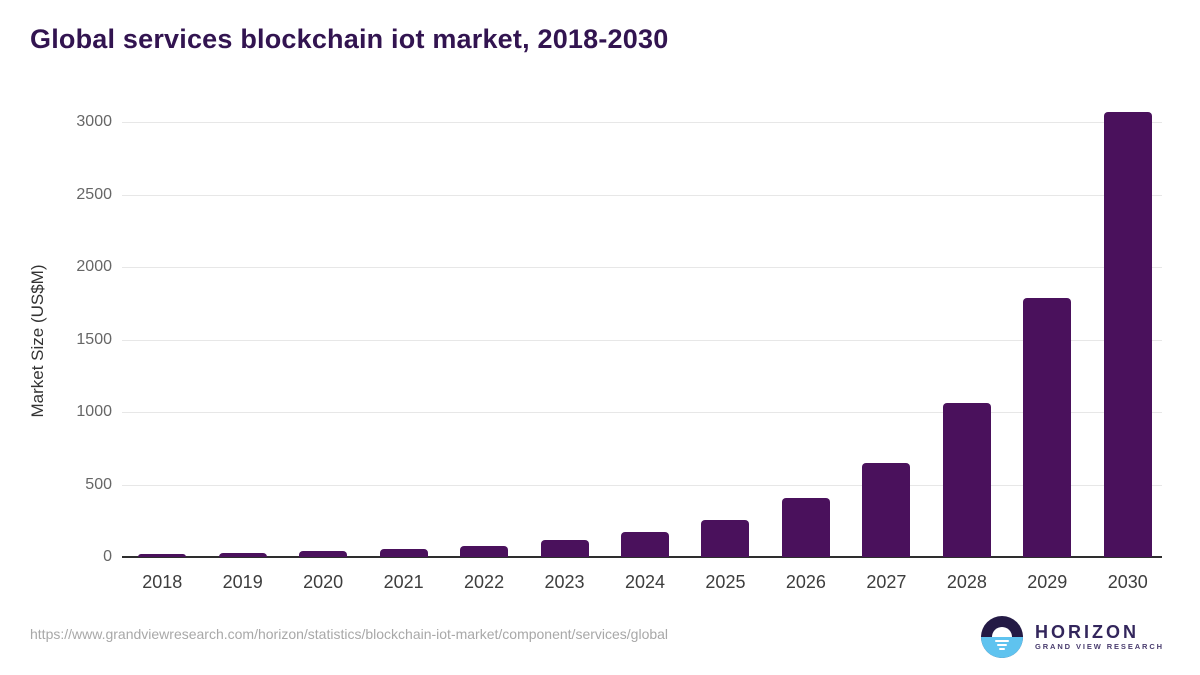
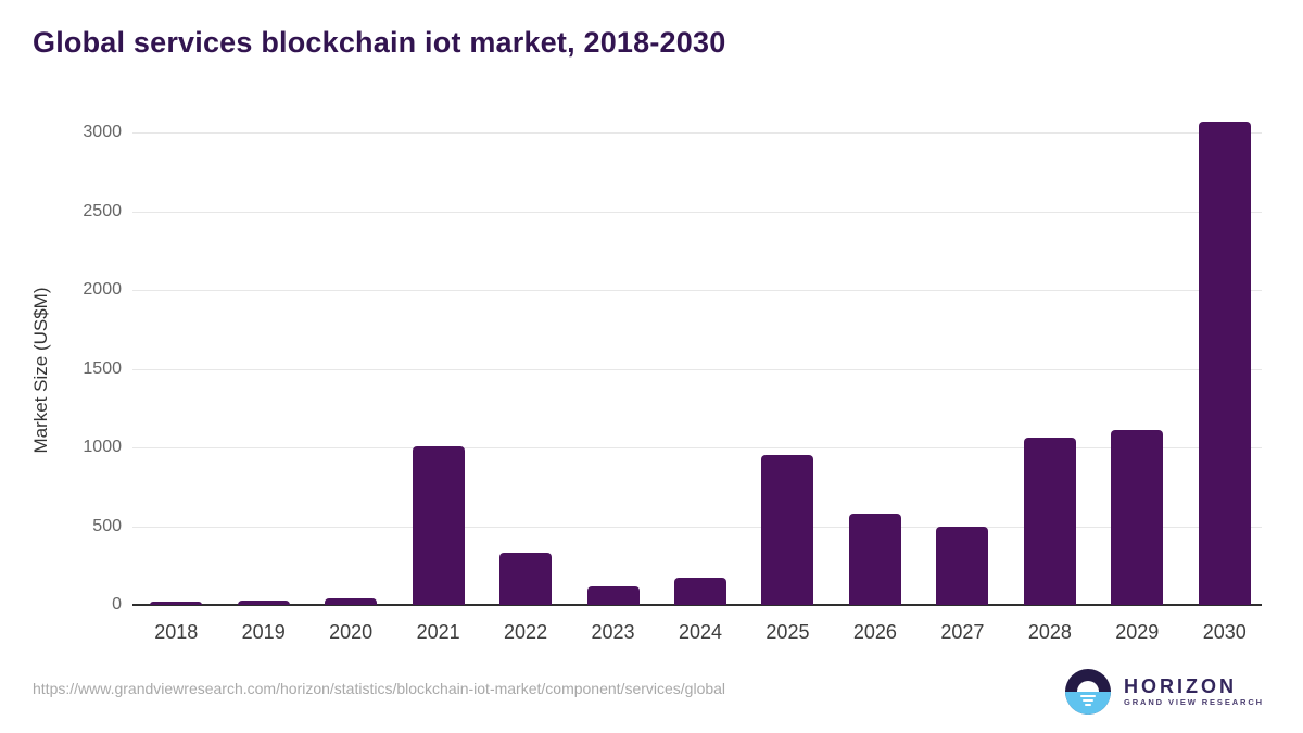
2021: 60 -> 1010
2022: 80 -> 330
2025: 260 -> 950
2026: 410 -> 580
2027: 650 -> 500
2029: 1780 -> 1110
